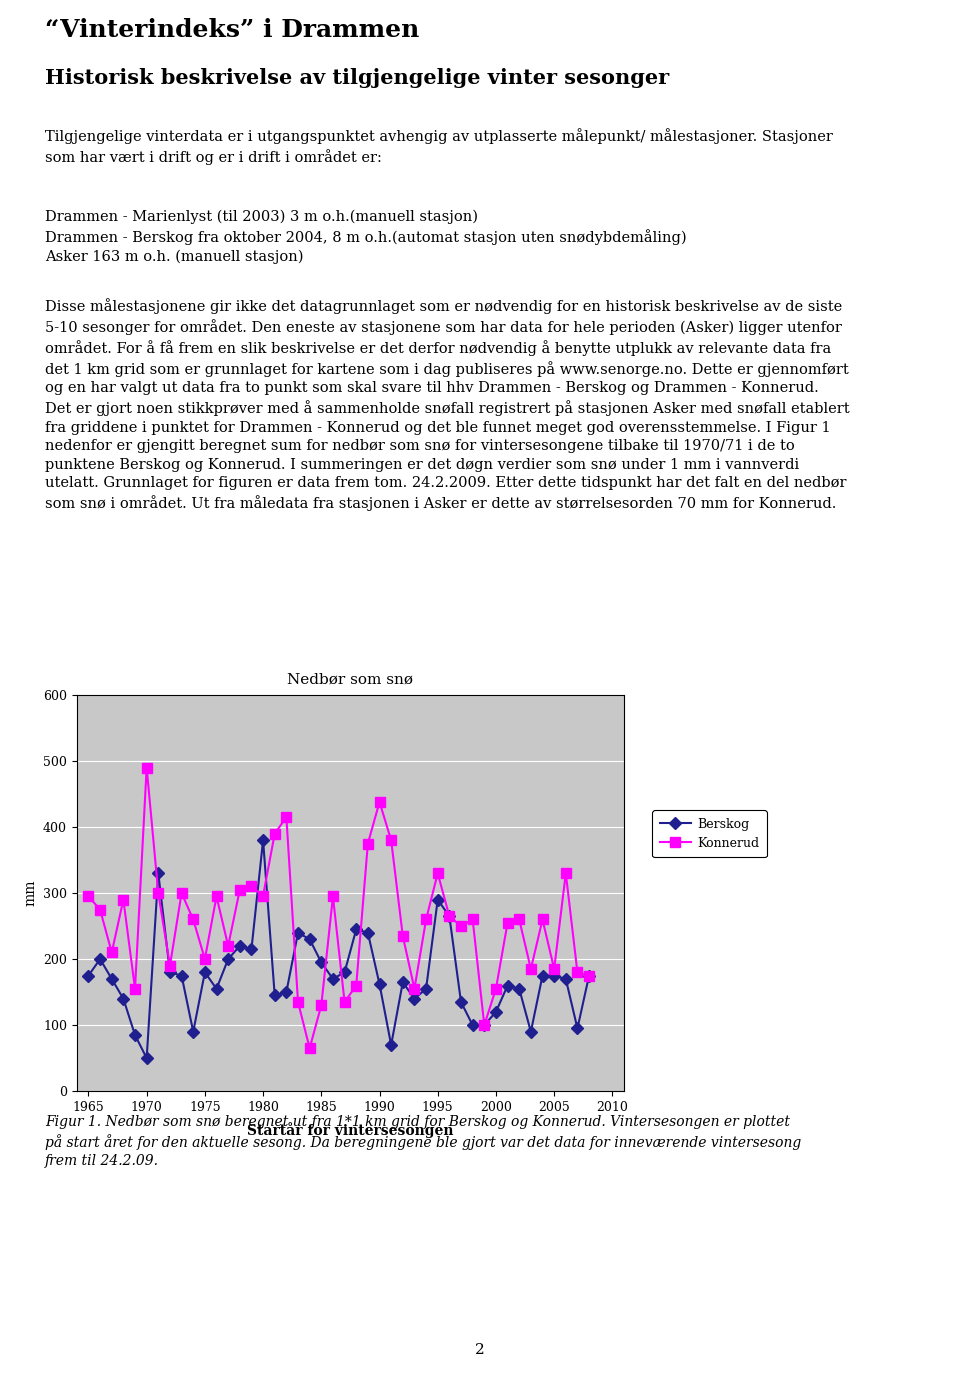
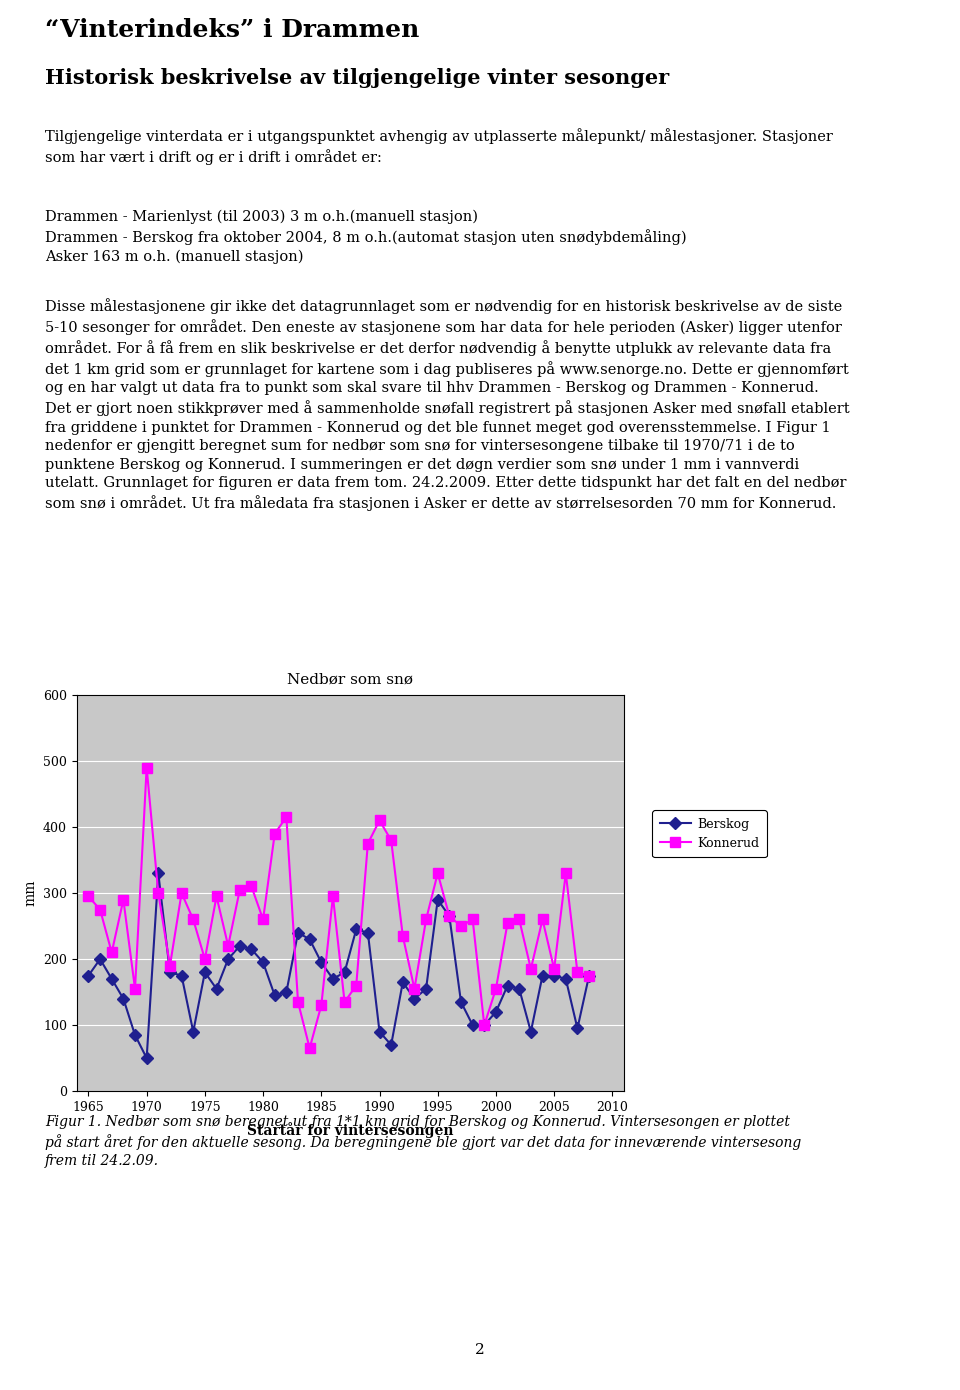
Berskog/1980: 380 -> 195
Konnerud/1980: 296 -> 260
Berskog/1990: 162 -> 90
Konnerud/1990: 438 -> 410
